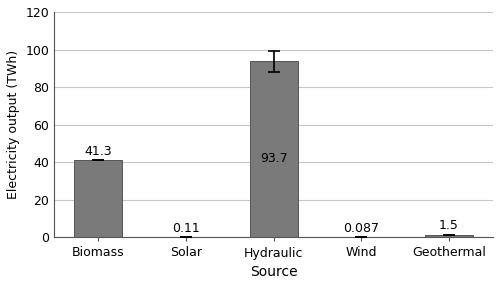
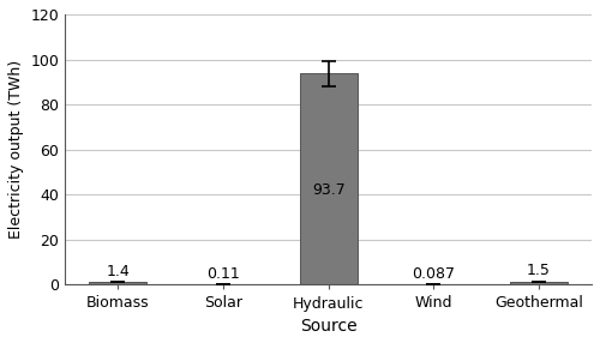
Biomass: 41.3 -> 1.4
